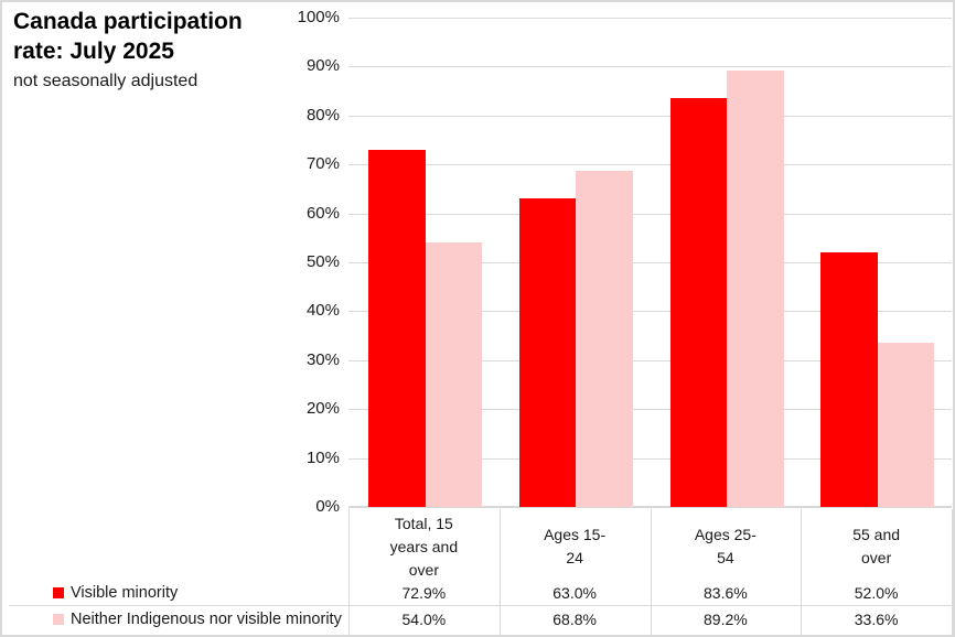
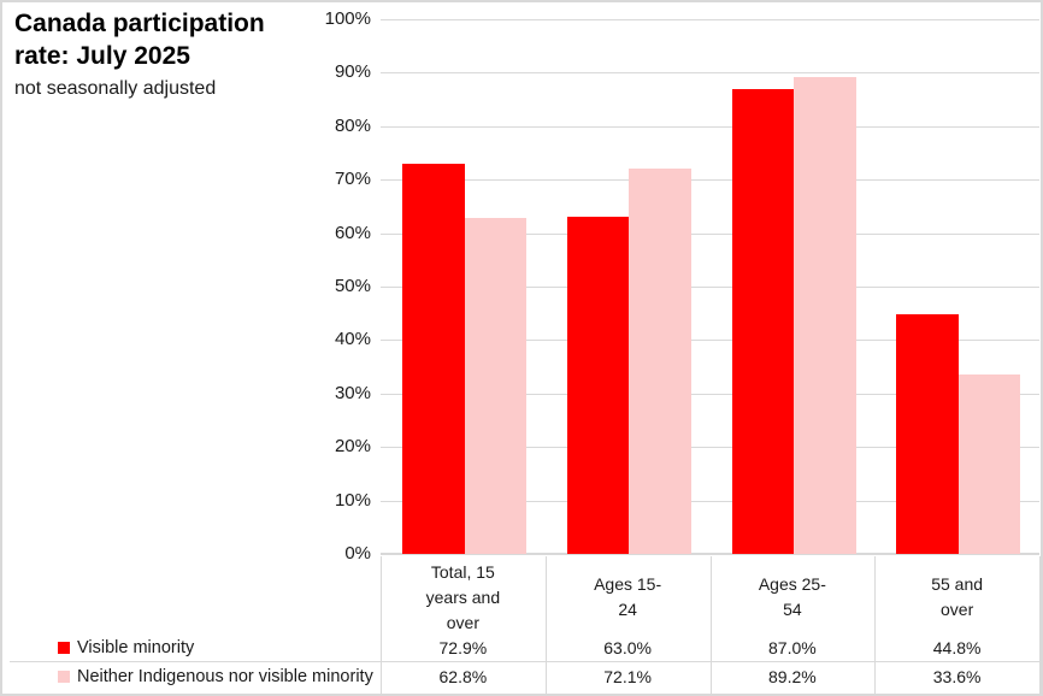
Neither Indigenous nor visible minority/Total, 15 years and over: 54.0% -> 62.8%
Neither Indigenous nor visible minority/Ages 15-24: 68.8% -> 72.1%
Visible minority/Ages 25-54: 83.6% -> 87.0%
Visible minority/55 and over: 52.0% -> 44.8%
